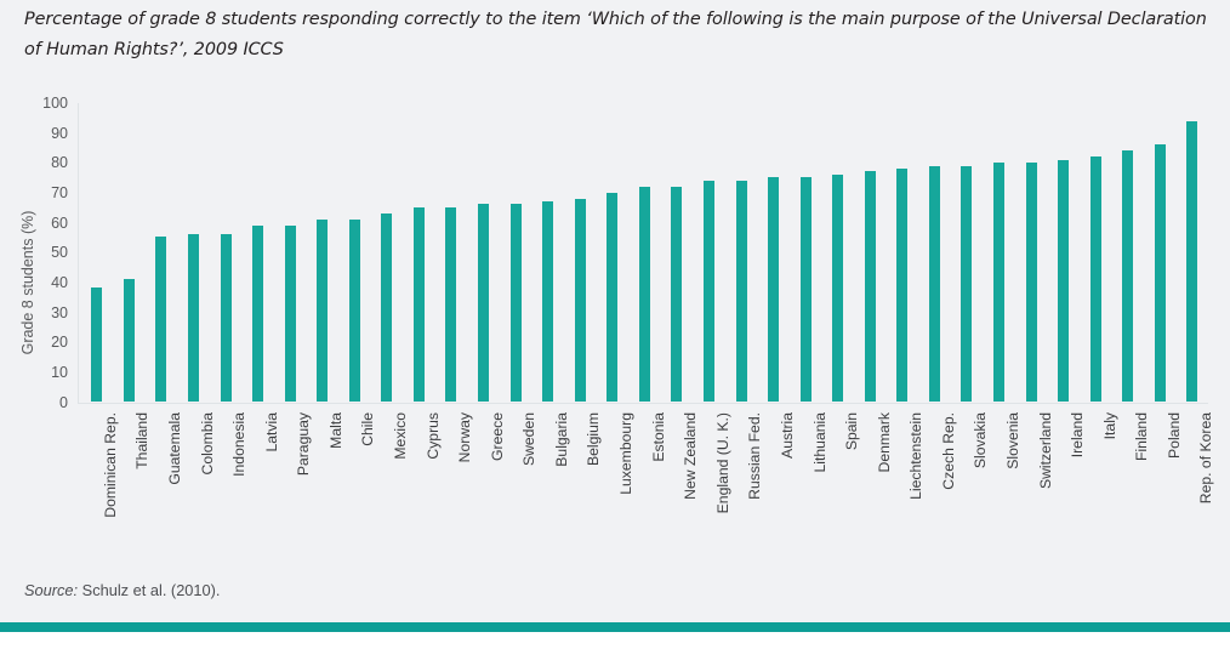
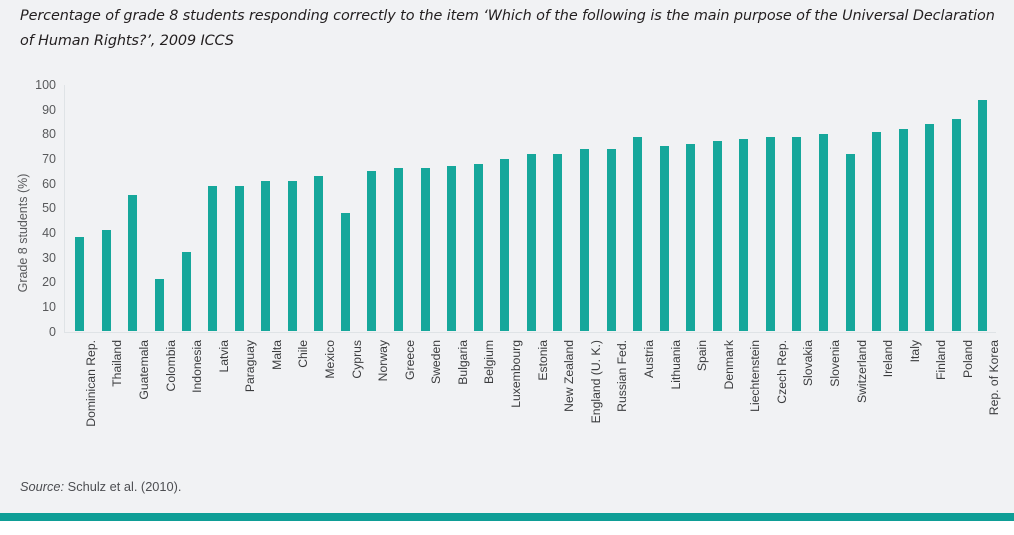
Colombia: 56 -> 21
Indonesia: 56 -> 32
Cyprus: 65 -> 48
Austria: 75 -> 79
Switzerland: 80 -> 72
